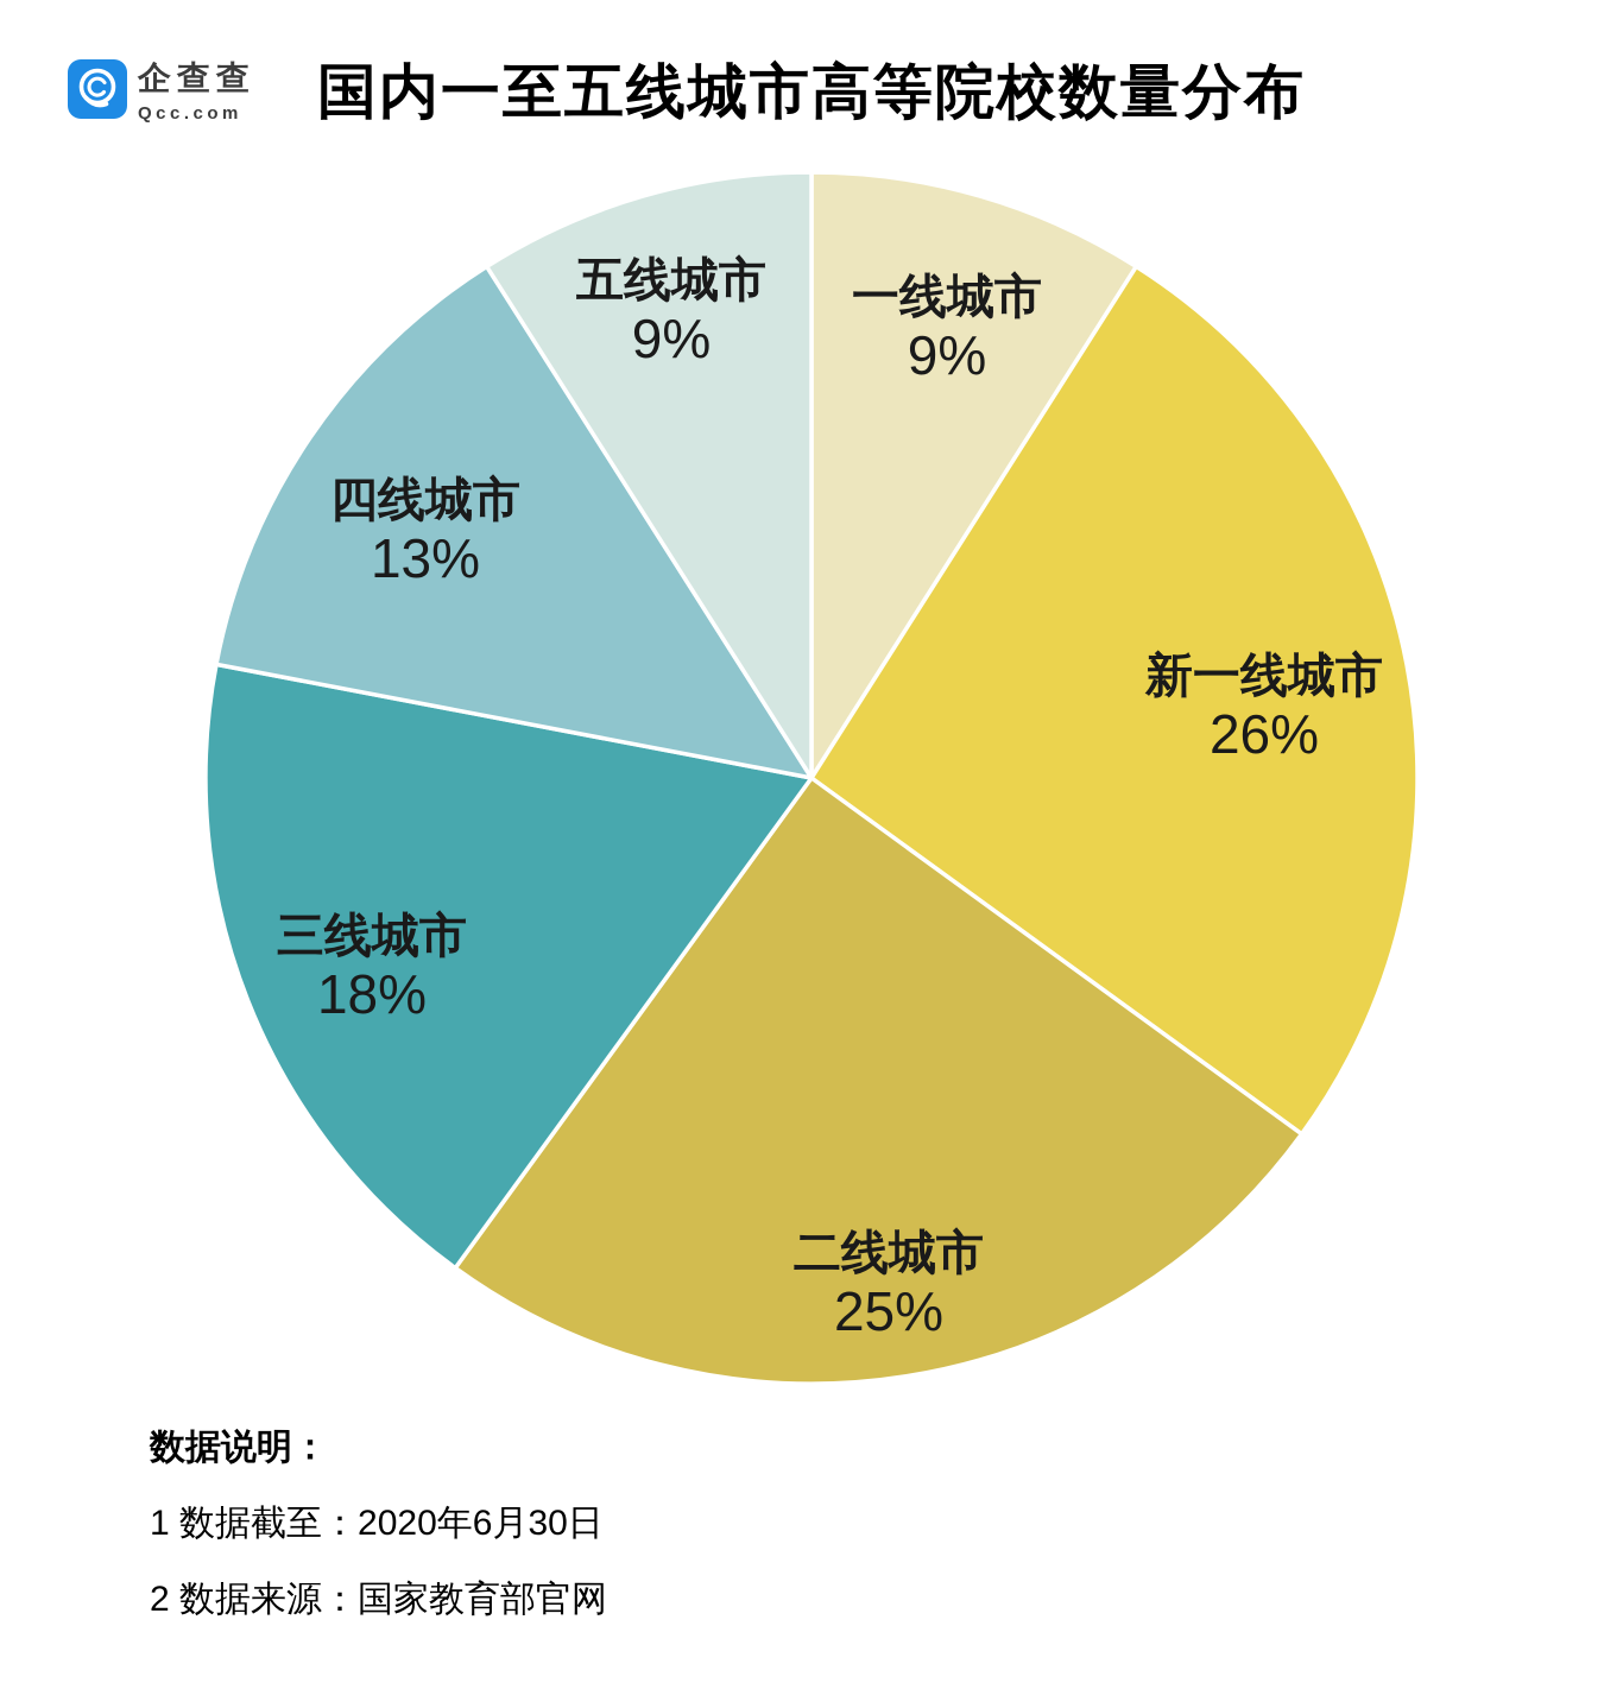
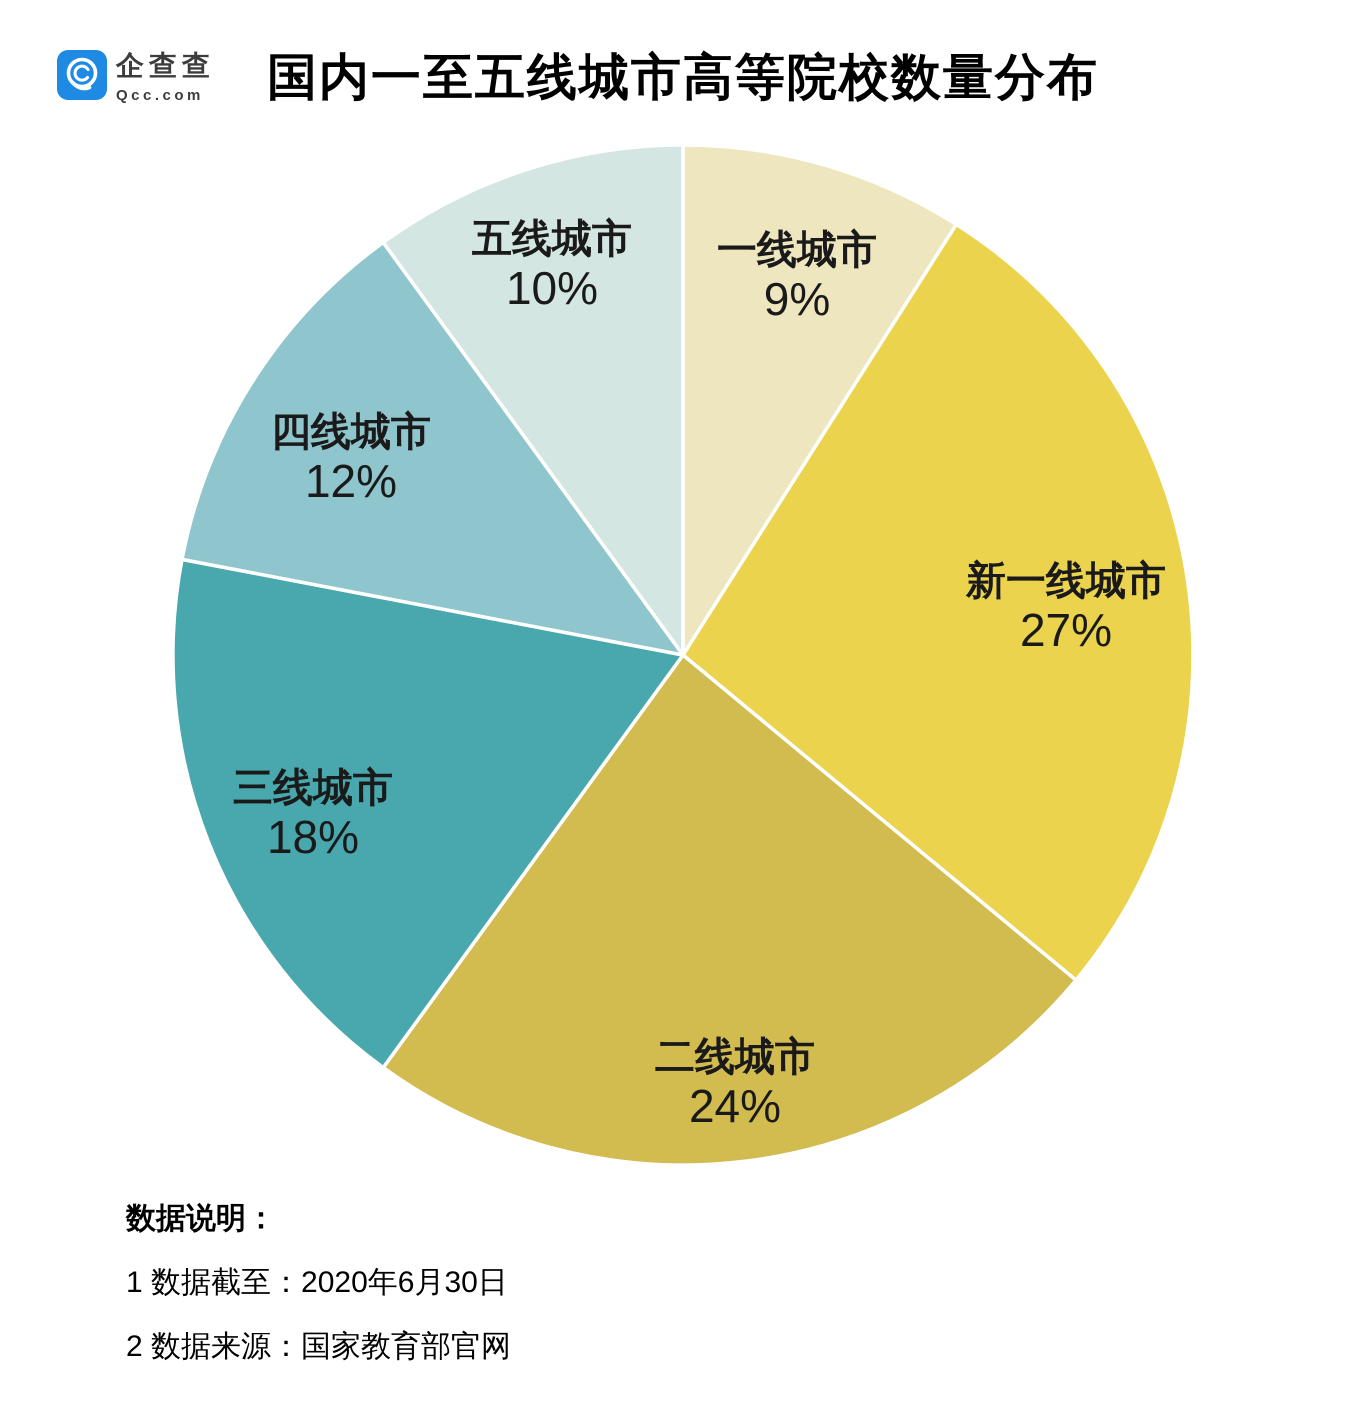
新一线城市: 26% -> 27%
二线城市: 25% -> 24%
四线城市: 13% -> 12%
五线城市: 9% -> 10%
